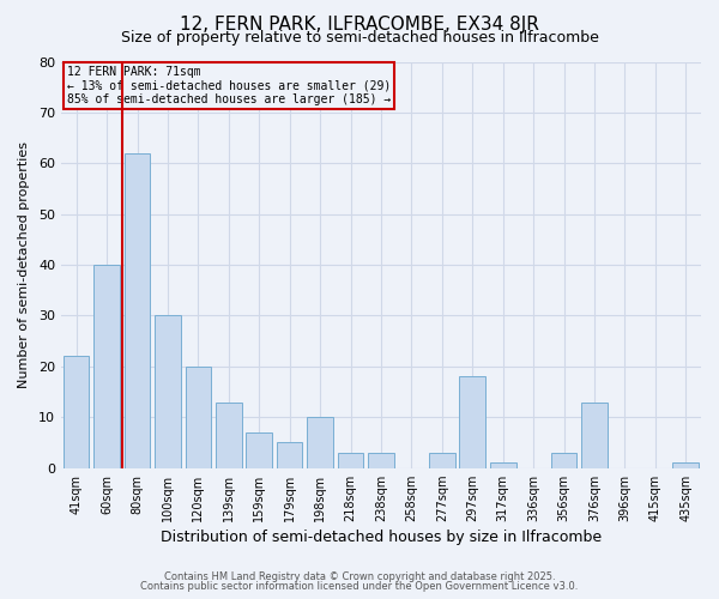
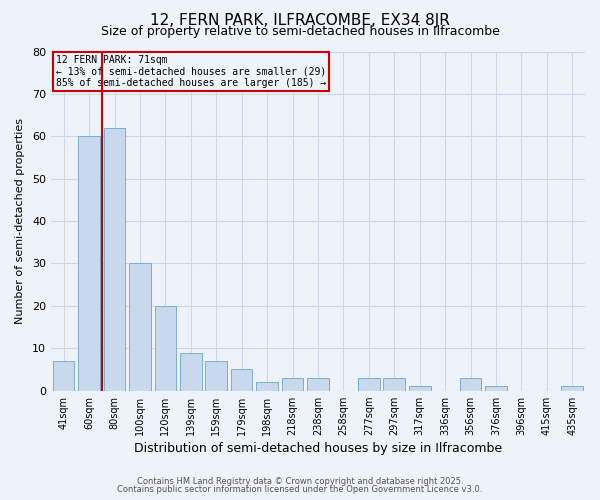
41sqm: 22 -> 7
60sqm: 40 -> 60
139sqm: 13 -> 9
198sqm: 10 -> 2
297sqm: 18 -> 3
376sqm: 13 -> 1
